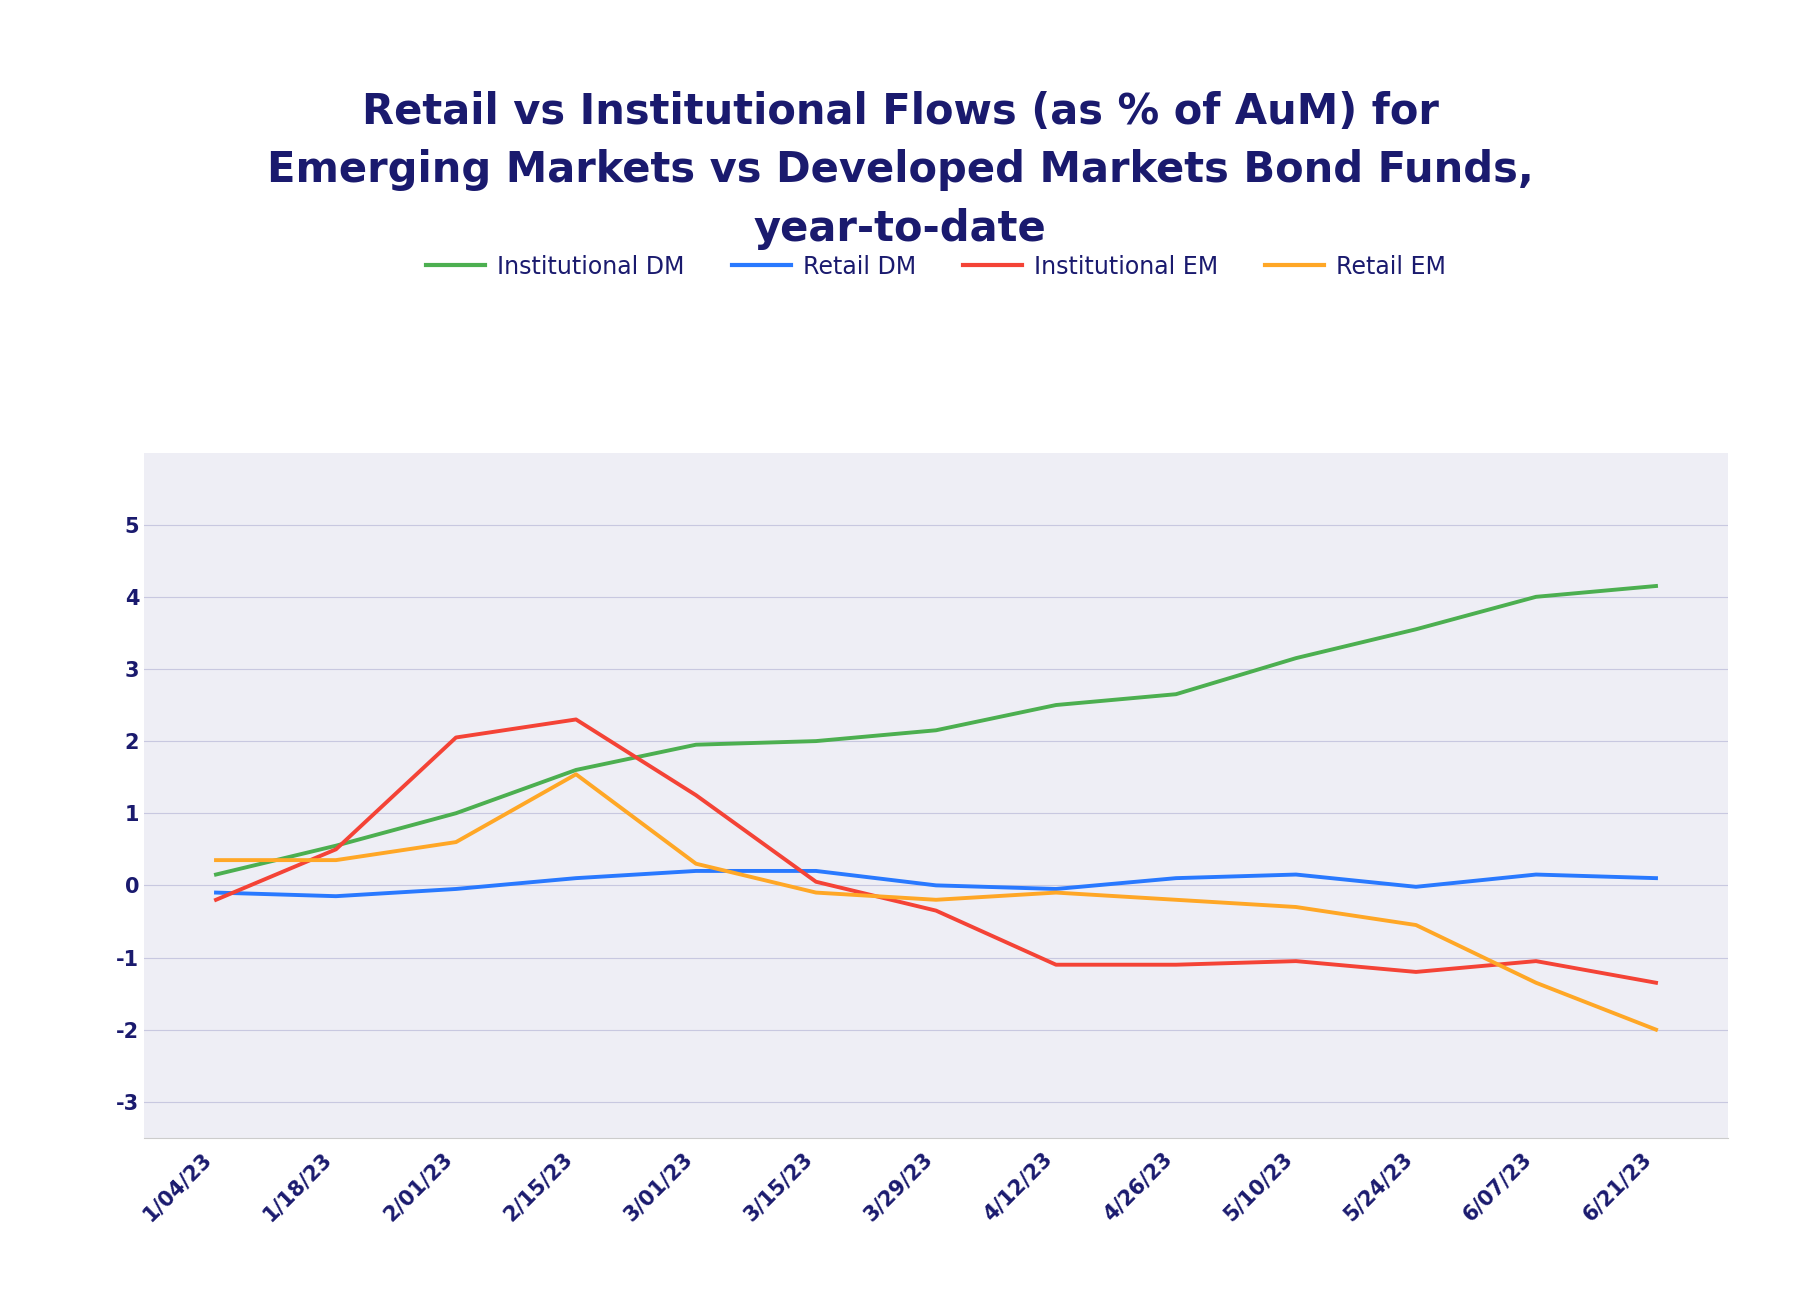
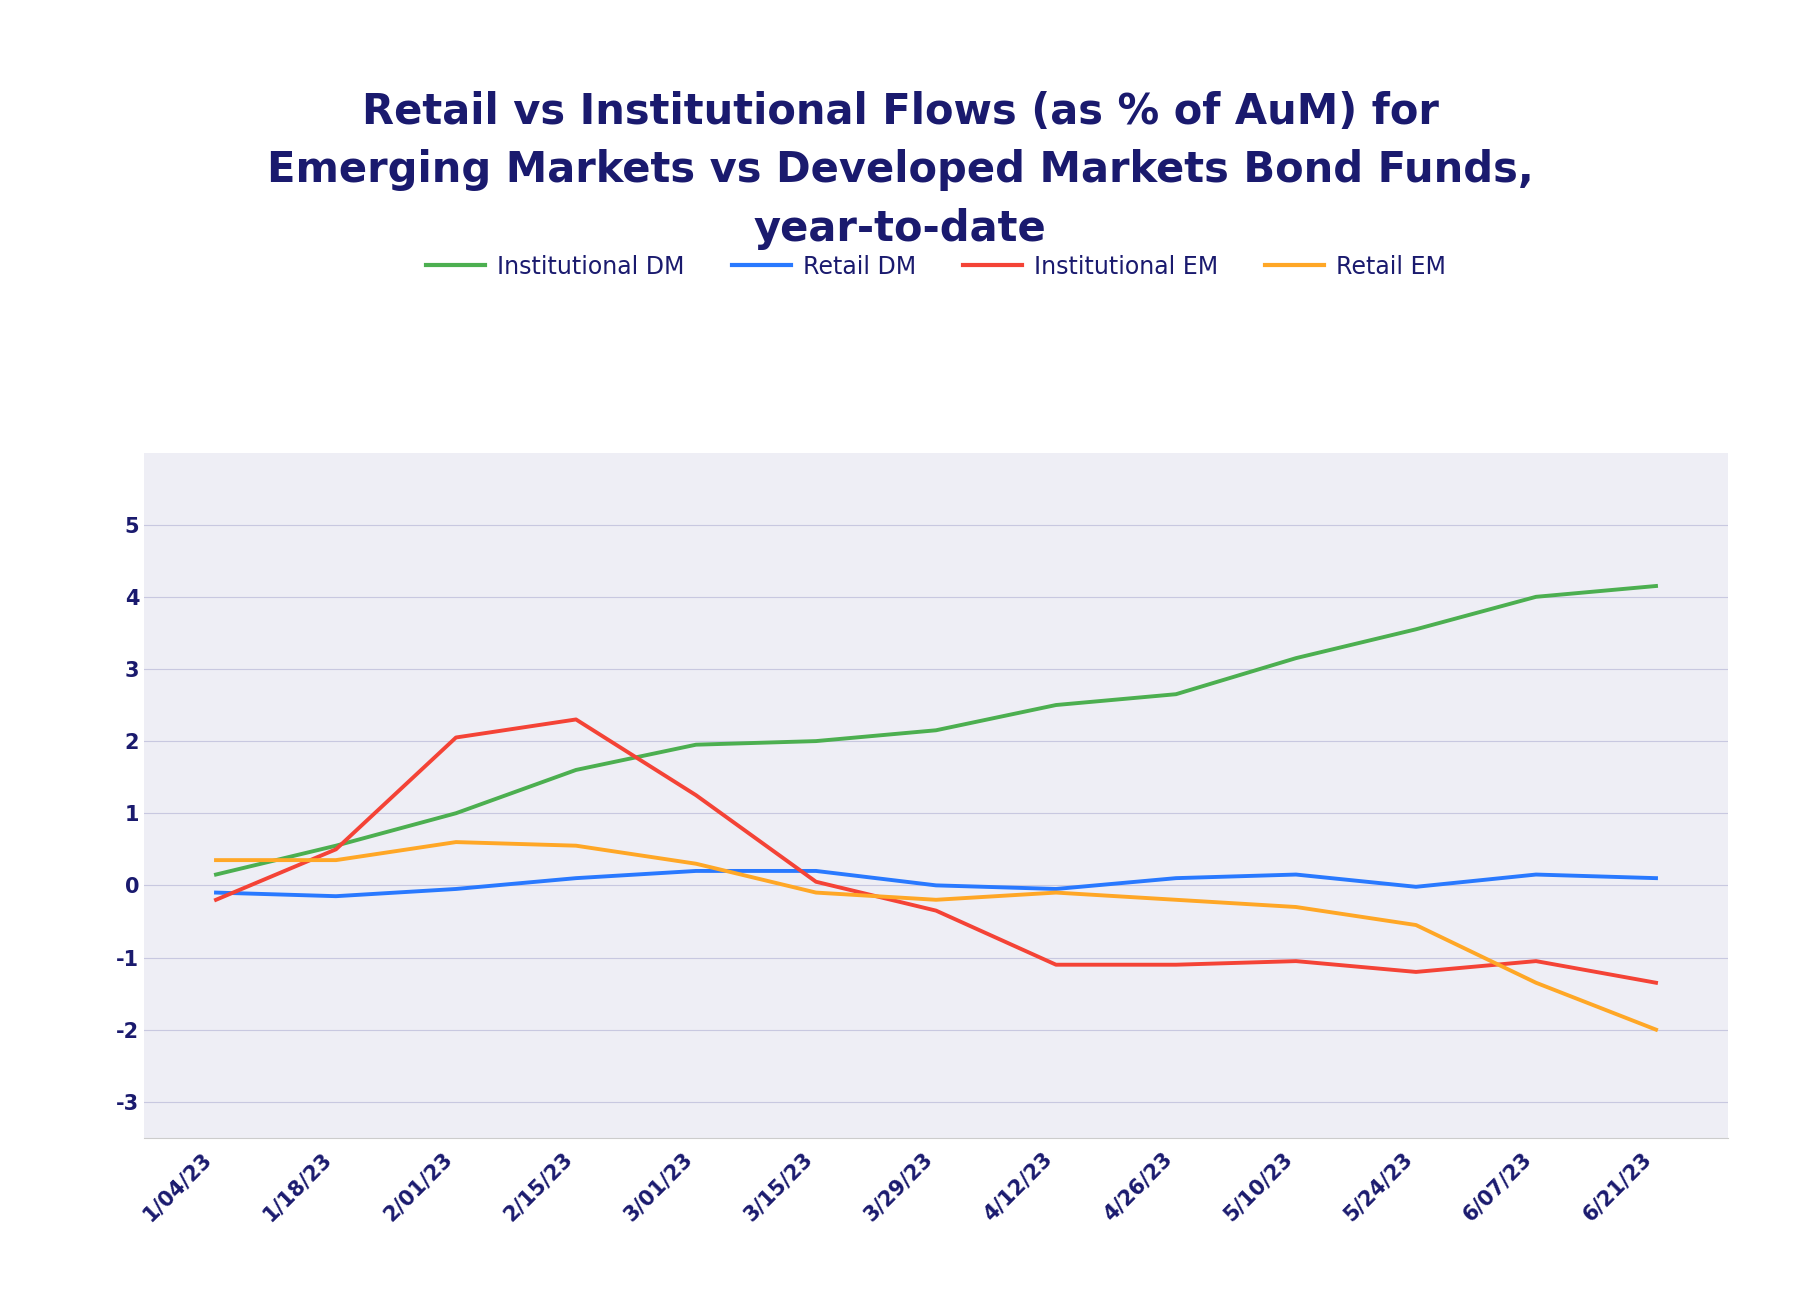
Retail EM/2/15/23: 1.54 -> 0.55
